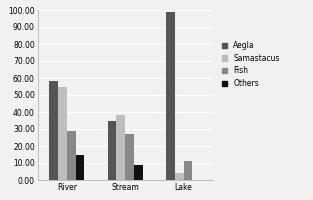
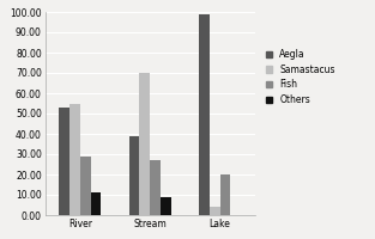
Aegla/River: 58 -> 53
Others/River: 15 -> 11
Aegla/Stream: 35 -> 39
Samastacus/Stream: 38 -> 70
Fish/Lake: 11 -> 20
